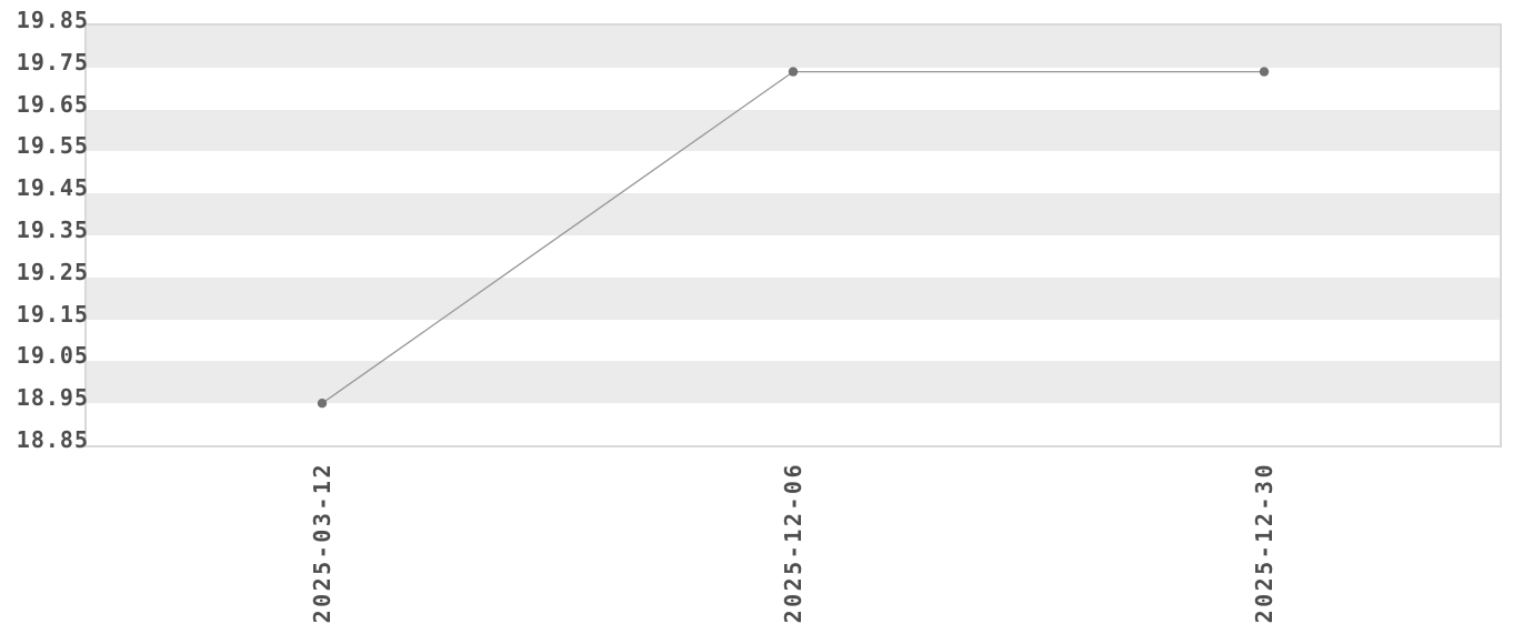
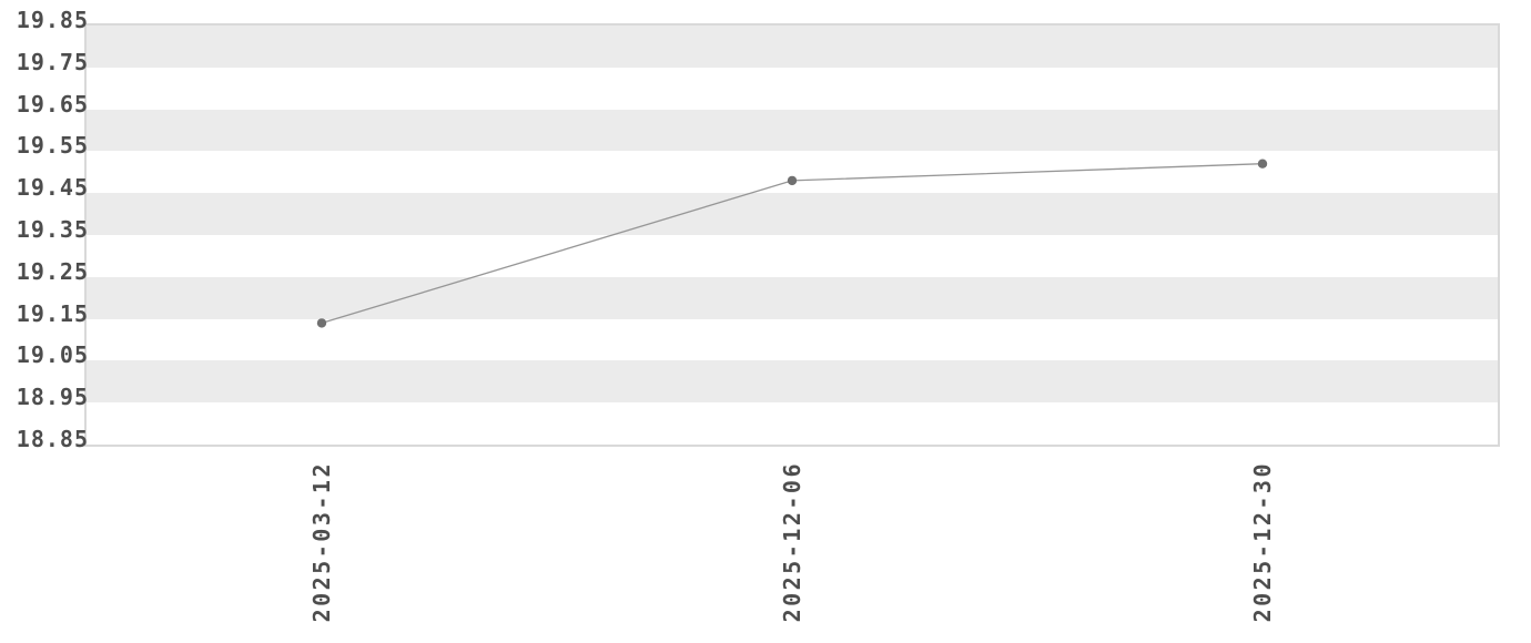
2025-03-12: 18.95 -> 19.14
2025-12-06: 19.74 -> 19.48
2025-12-30: 19.74 -> 19.52
